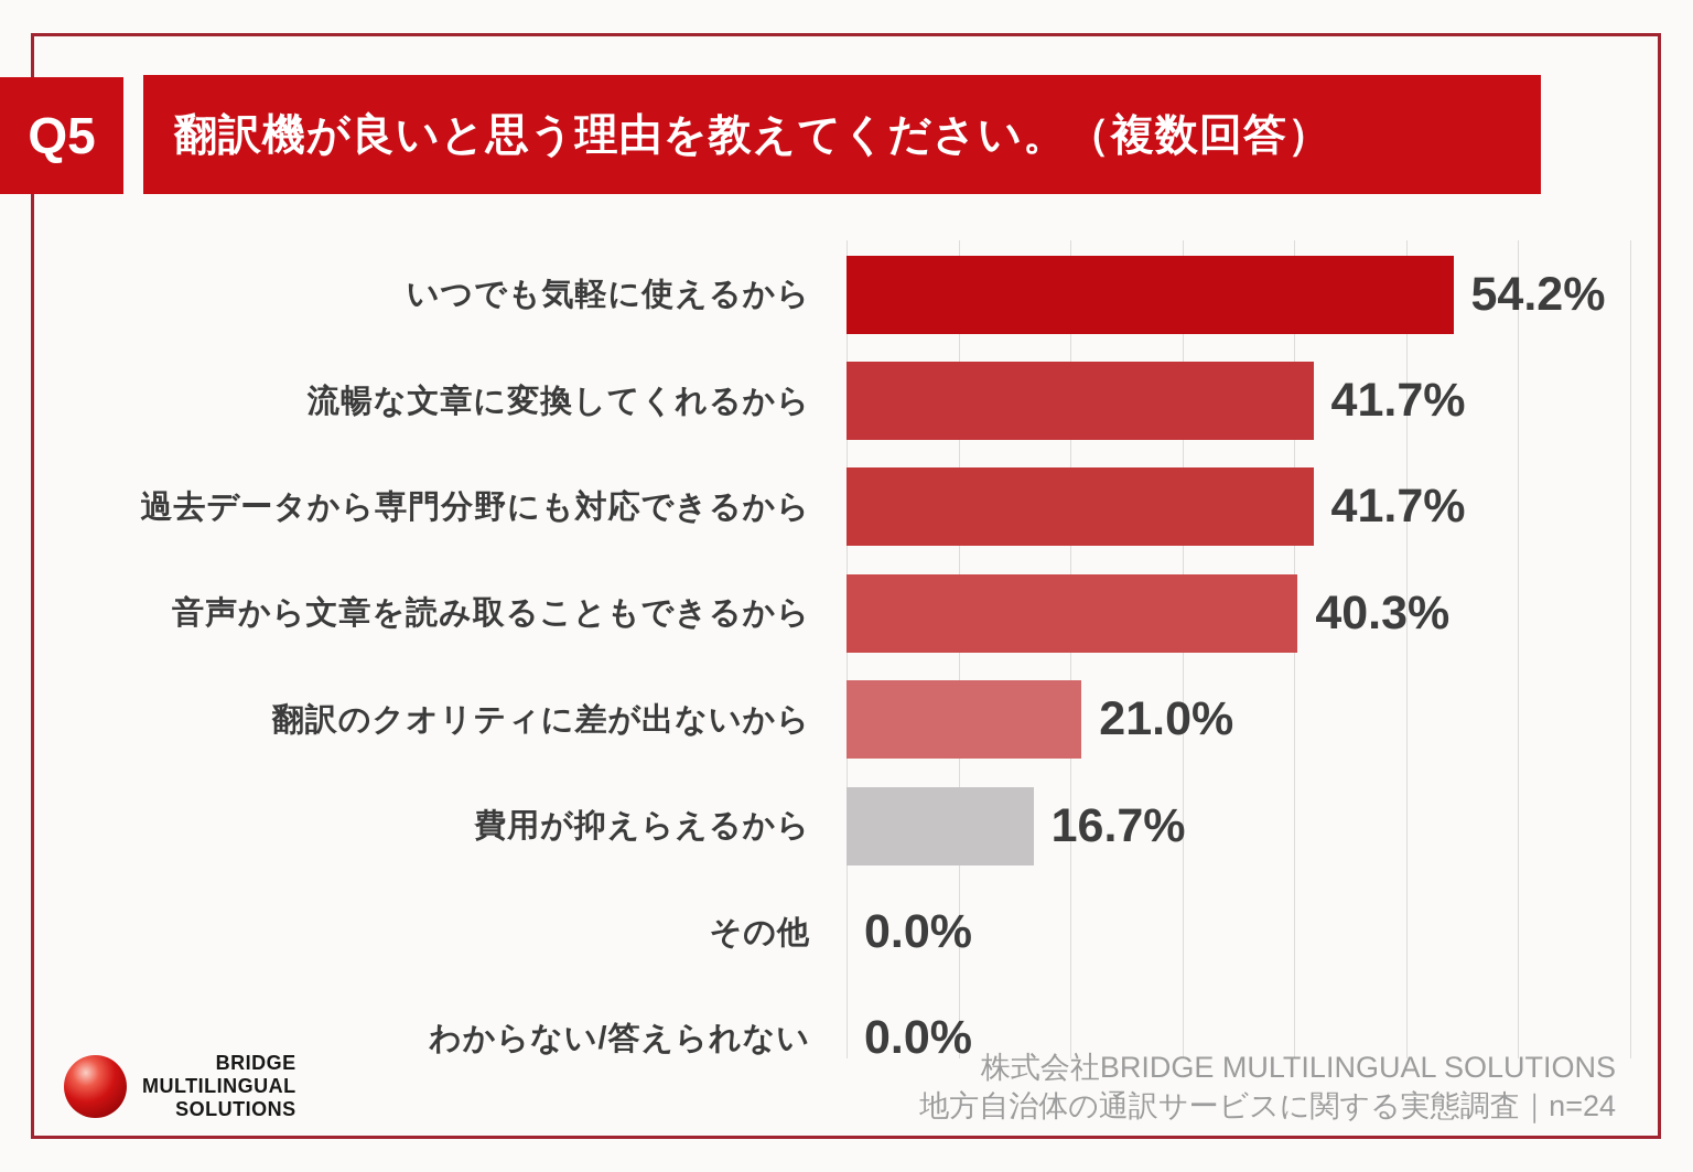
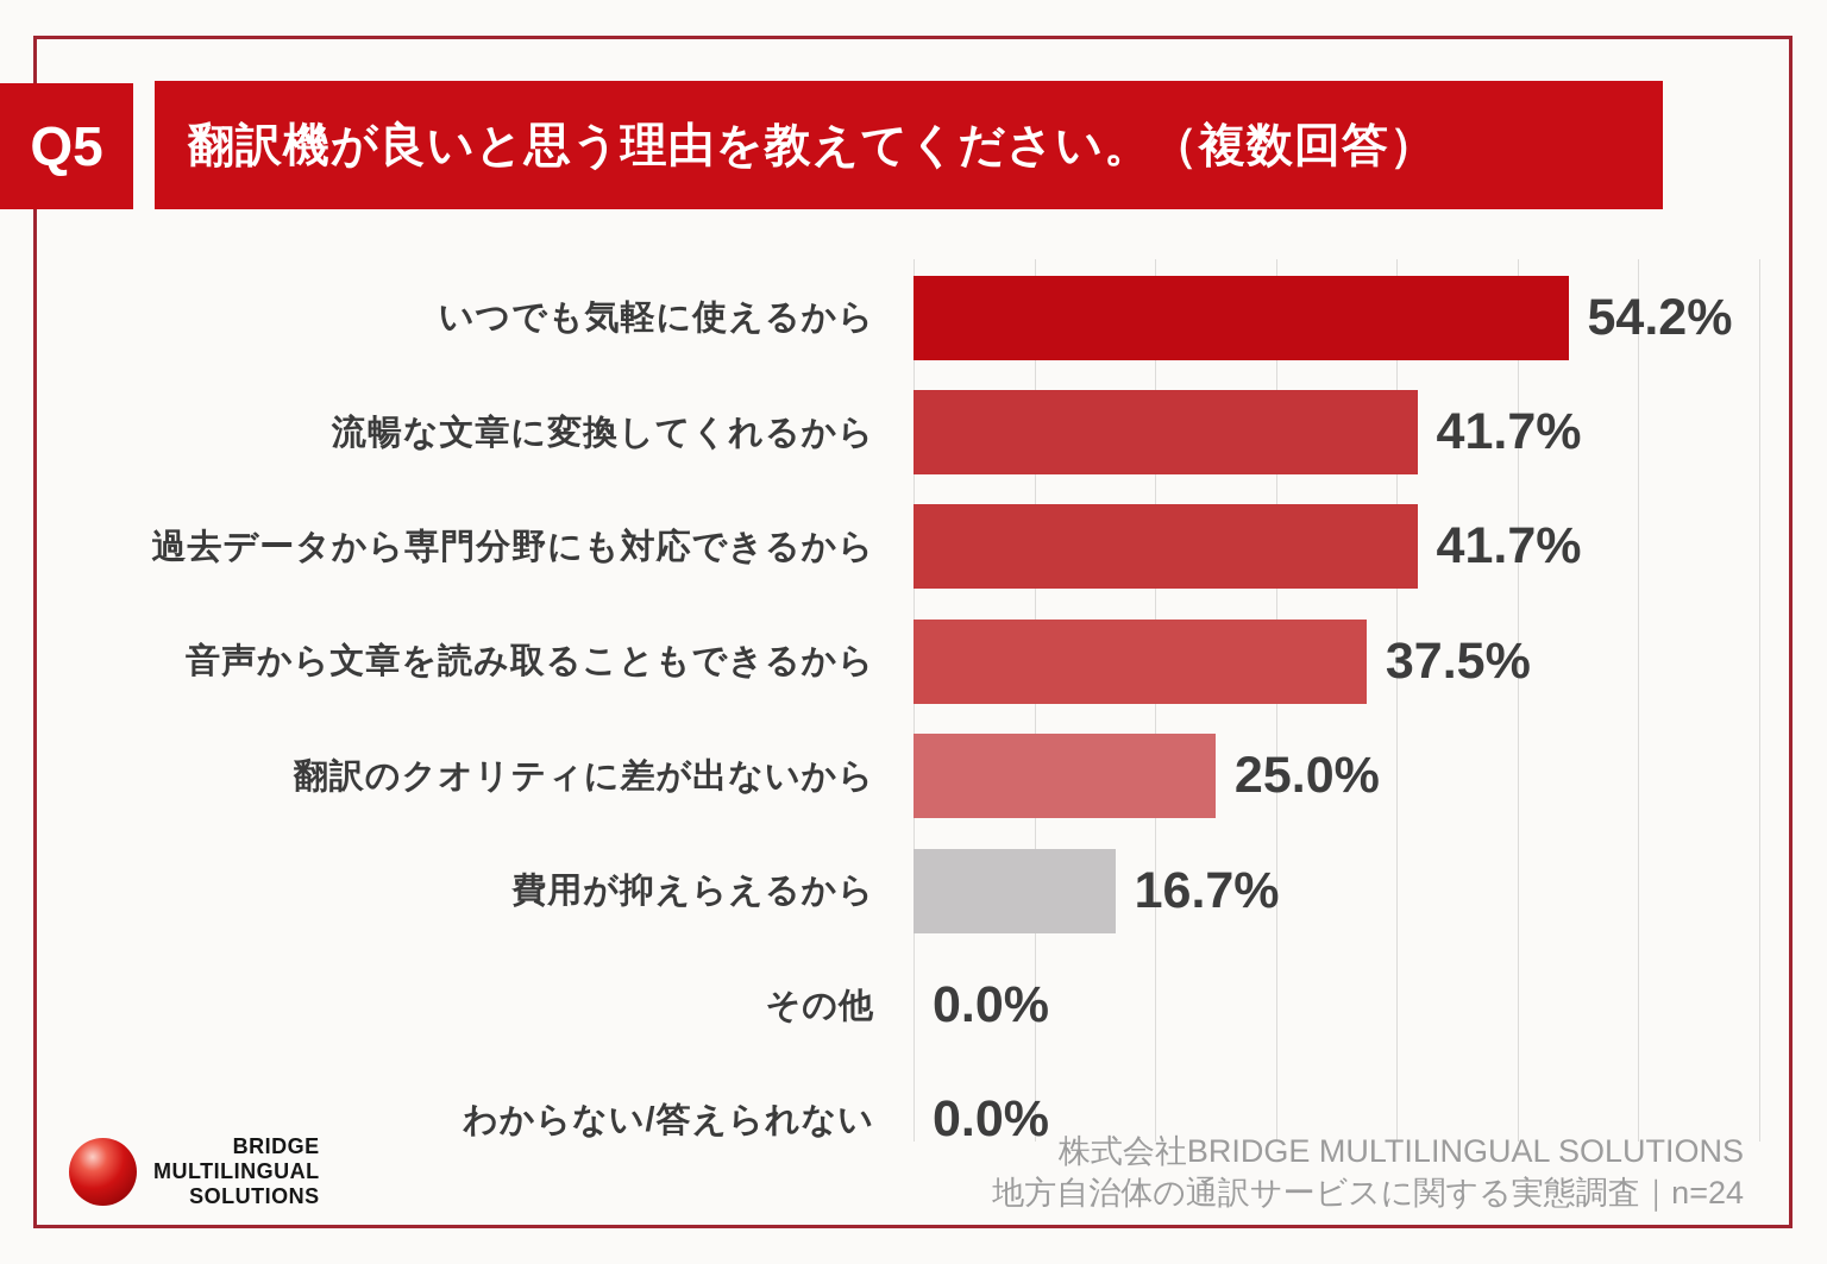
音声から文章を読み取ることもできるから: 40.3% -> 37.5%
翻訳のクオリティに差が出ないから: 21.0% -> 25.0%
